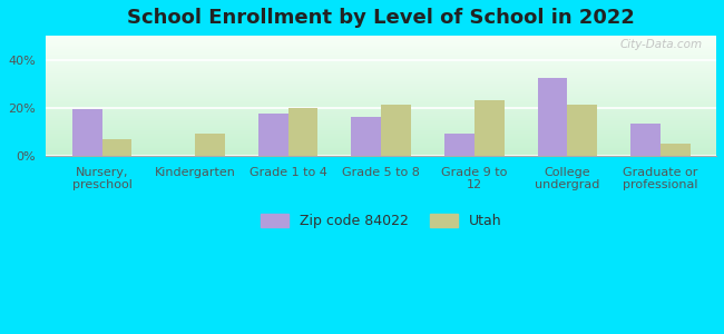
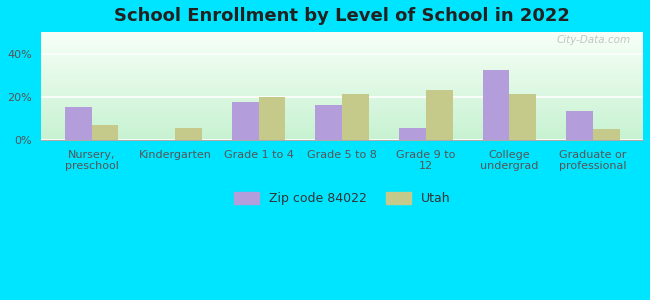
Zip code 84022/Nursery, preschool: 19.5% -> 15.5%
Utah/Kindergarten: 9.5% -> 5.5%
Zip code 84022/Grade 9 to 12: 9.5% -> 5.5%
